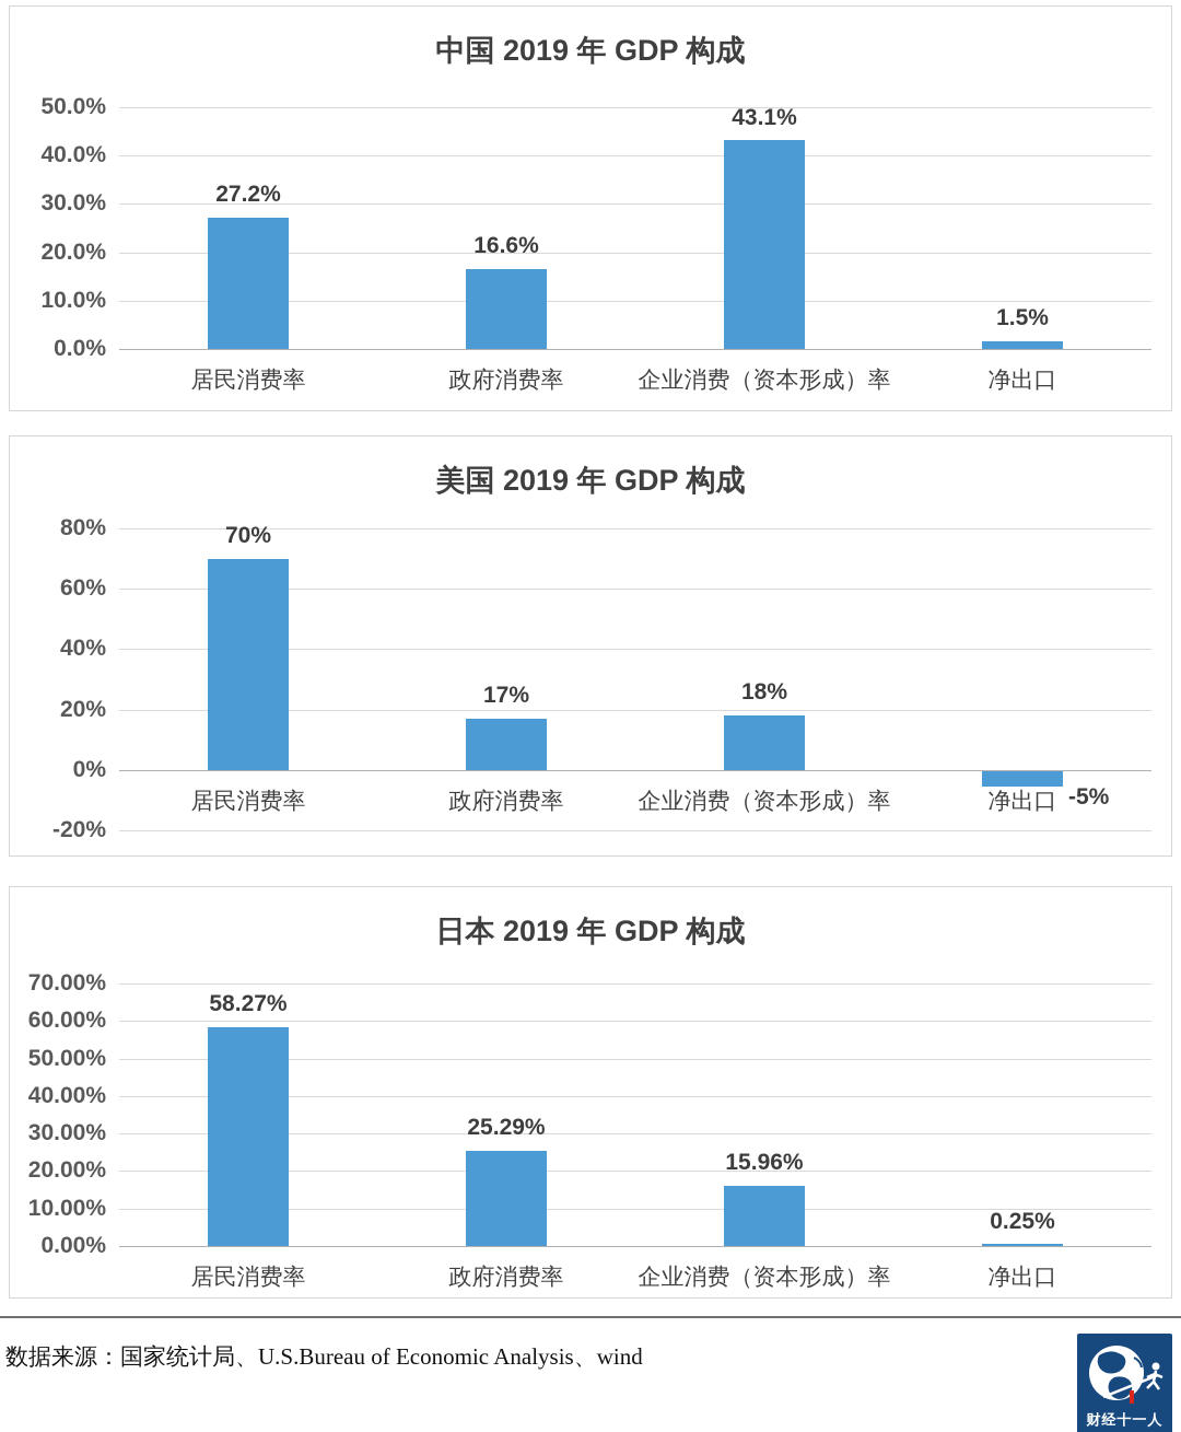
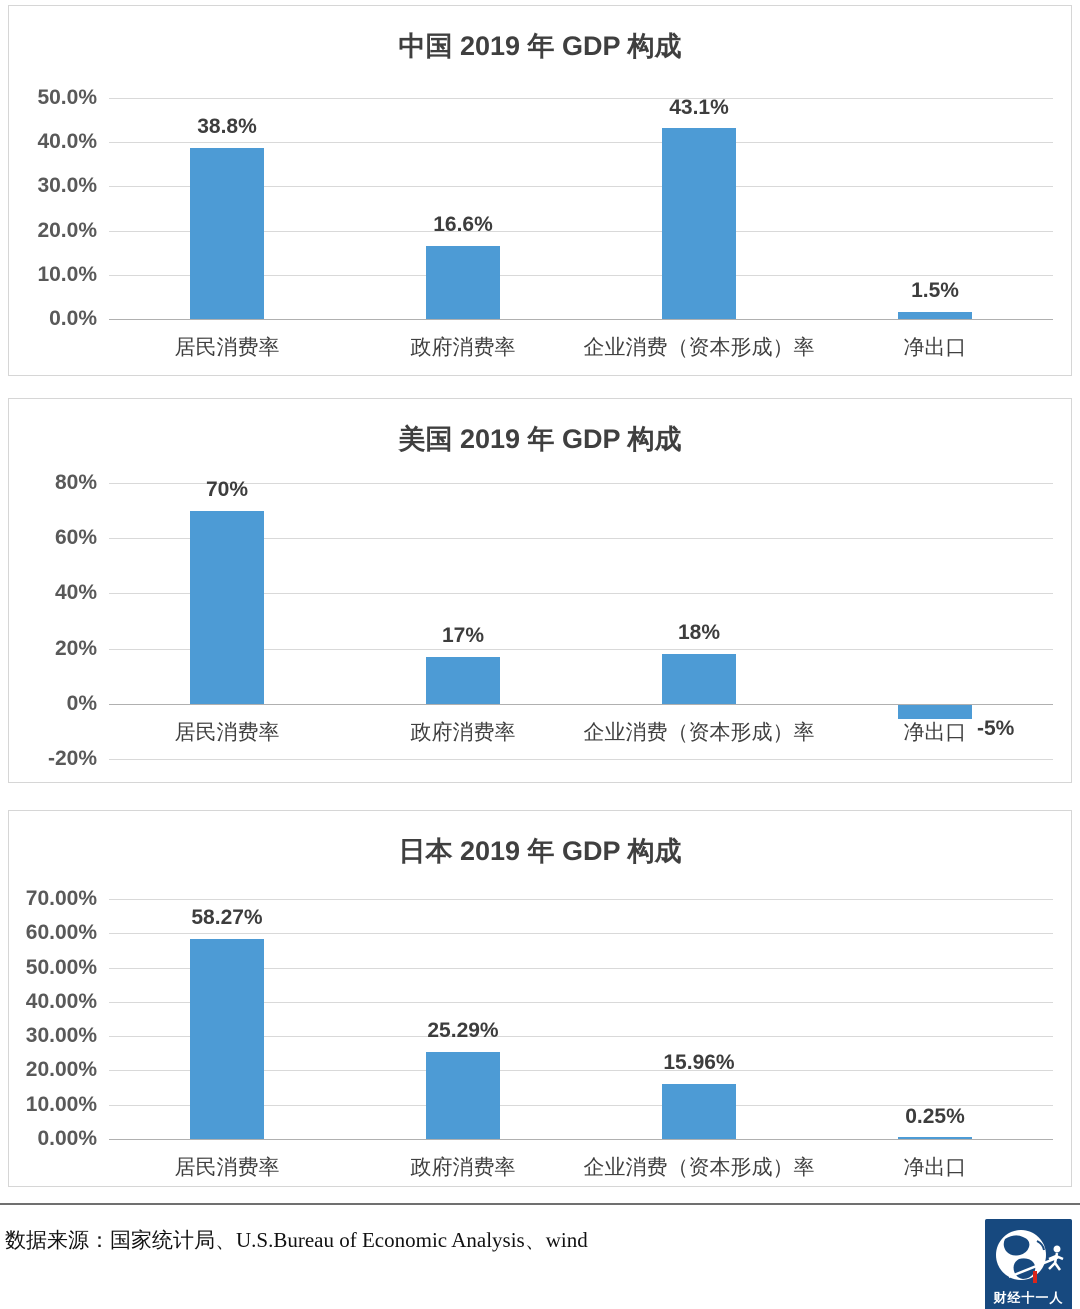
中国 2019 年 GDP 构成/居民消费率: 27.2% -> 38.8%
